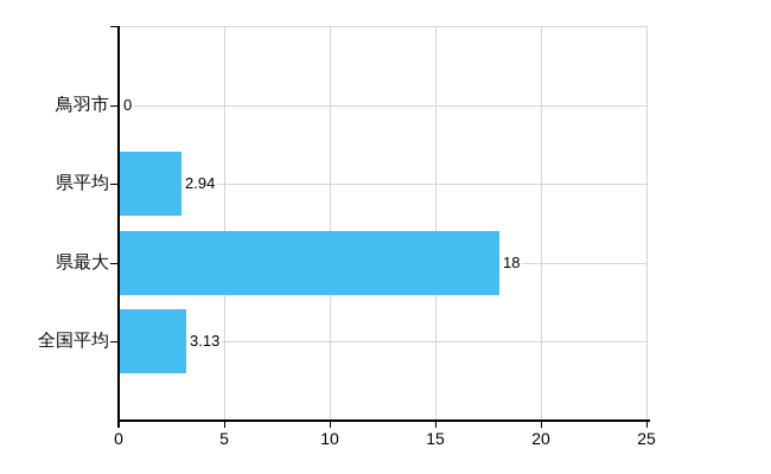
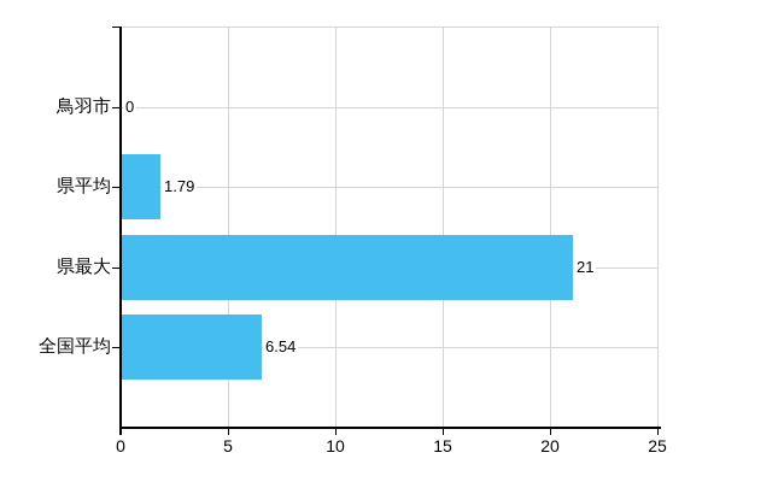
県平均: 2.94 -> 1.79
県最大: 18 -> 21
全国平均: 3.13 -> 6.54
